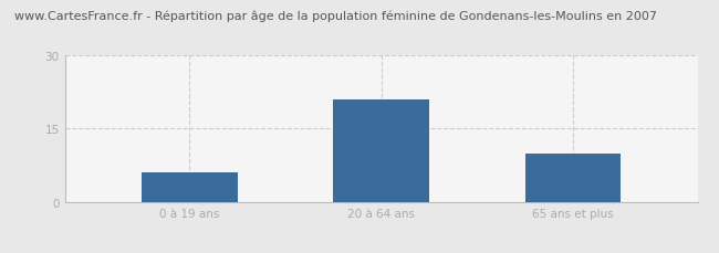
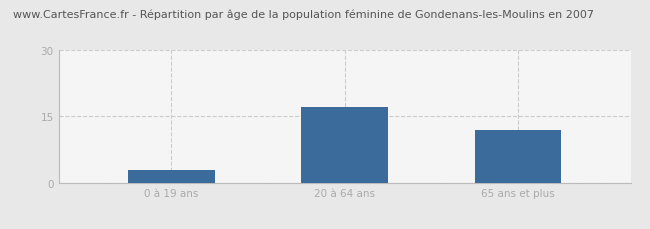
0 à 19 ans: 6 -> 3
20 à 64 ans: 21 -> 17
65 ans et plus: 10 -> 12
